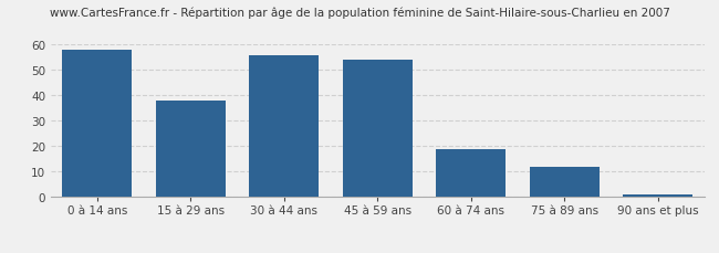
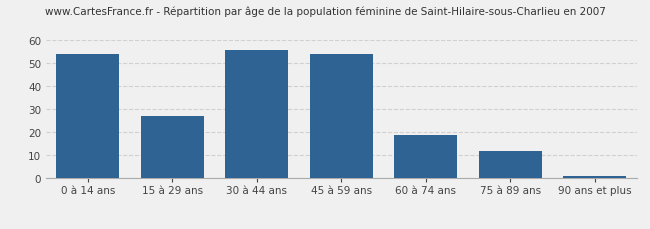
0 à 14 ans: 58 -> 54
15 à 29 ans: 38 -> 27
